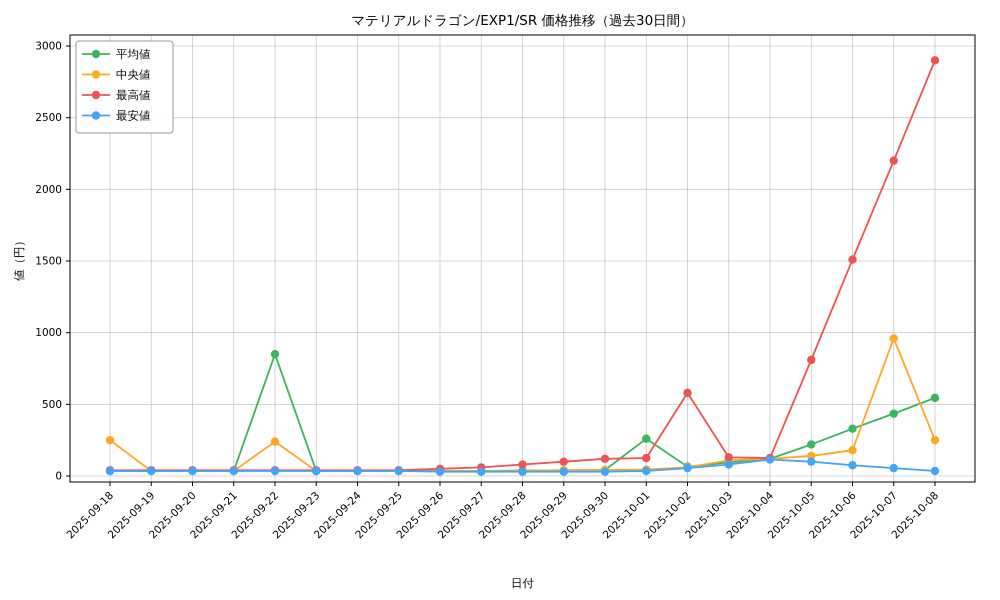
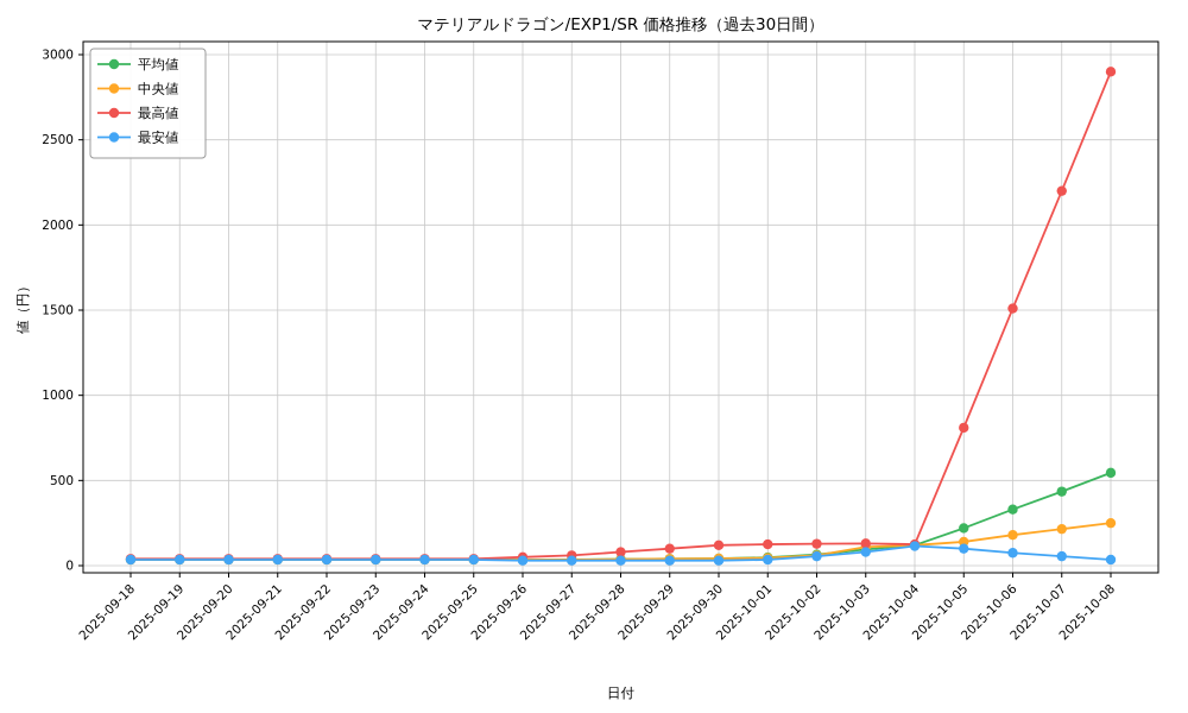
中央値/2025-09-18: 250 -> 40
平均値/2025-09-22: 850 -> 40
中央値/2025-09-22: 240 -> 40
平均値/2025-10-01: 260 -> 50
最高値/2025-10-02: 580 -> 130
中央値/2025-10-07: 960 -> 220
